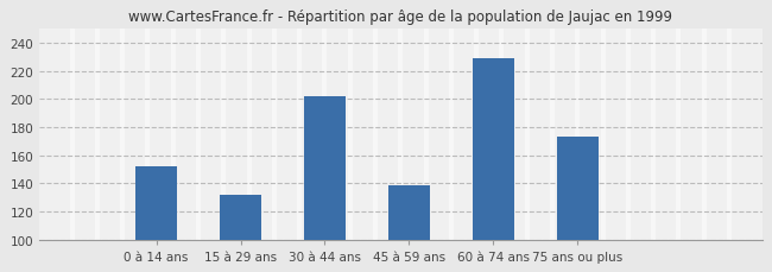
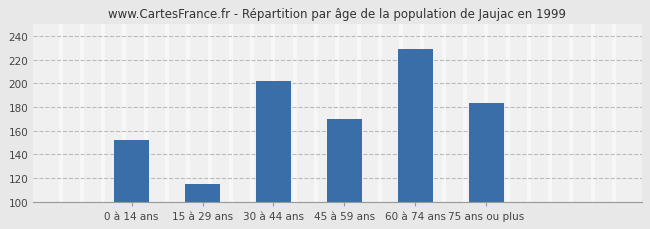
15 à 29 ans: 132 -> 115
45 à 59 ans: 139 -> 170
75 ans ou plus: 173 -> 183
